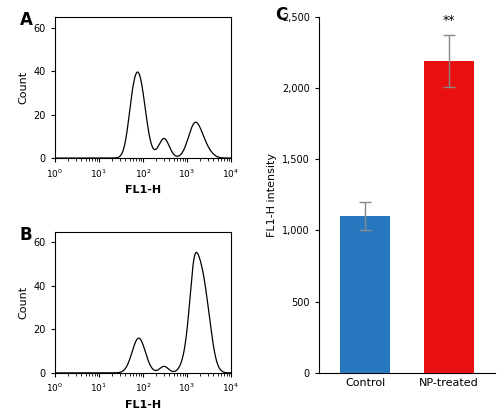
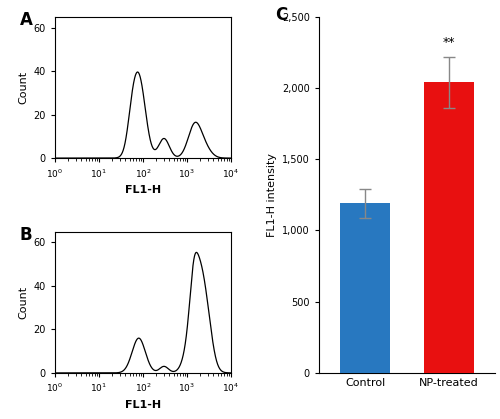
Control: 1,100 -> 1,190
NP-treated: 2,190 -> 2,040
